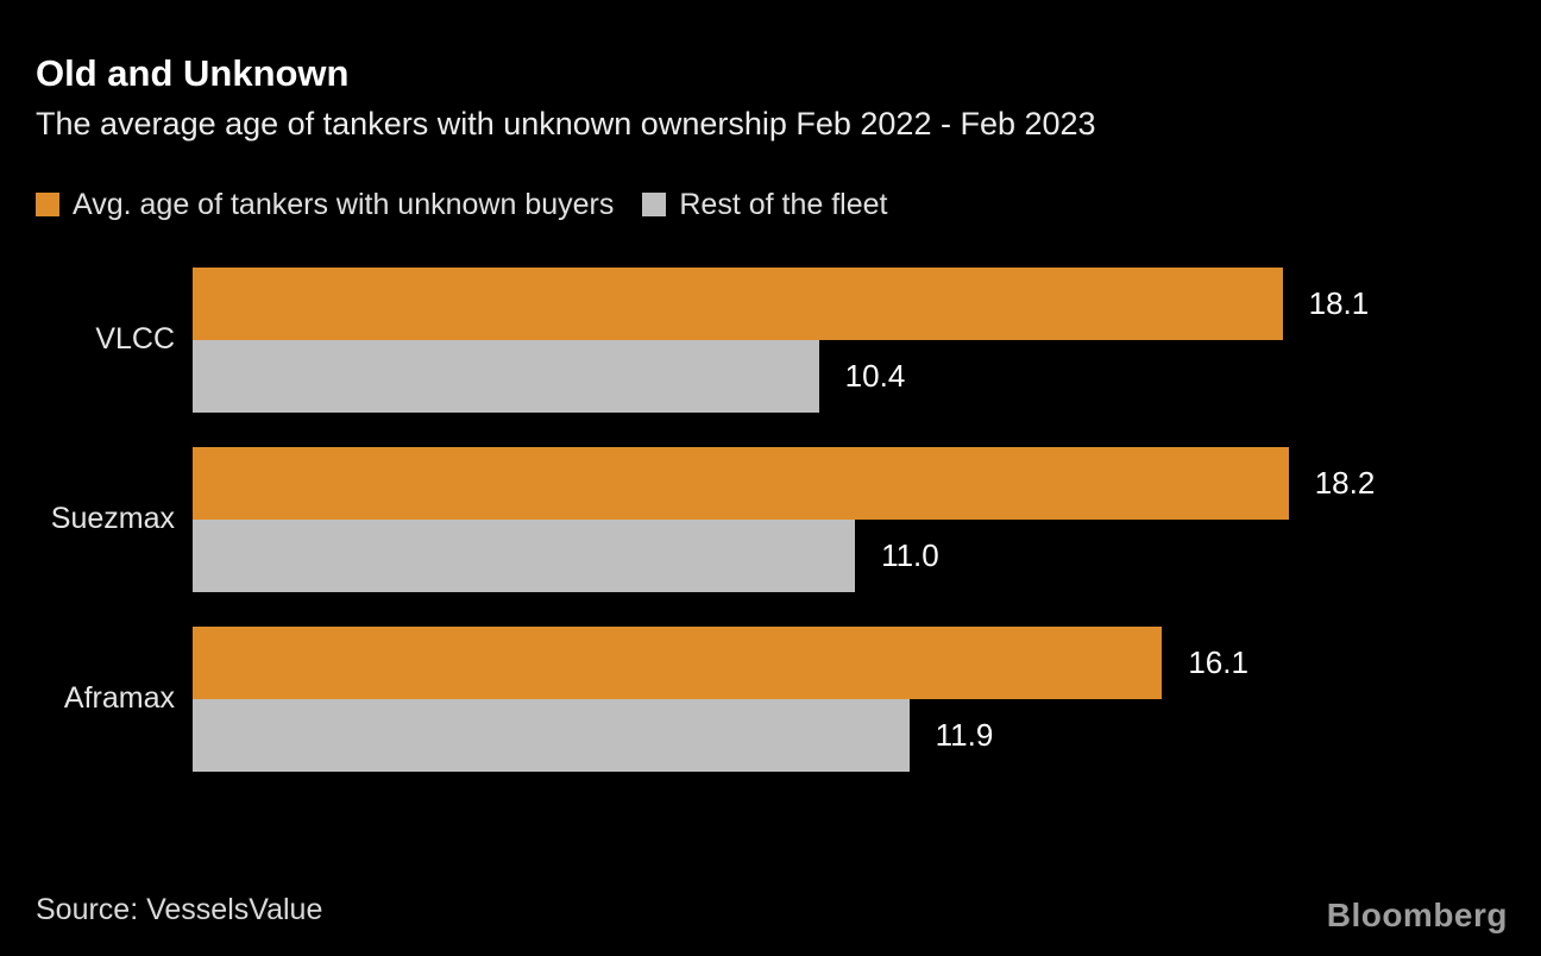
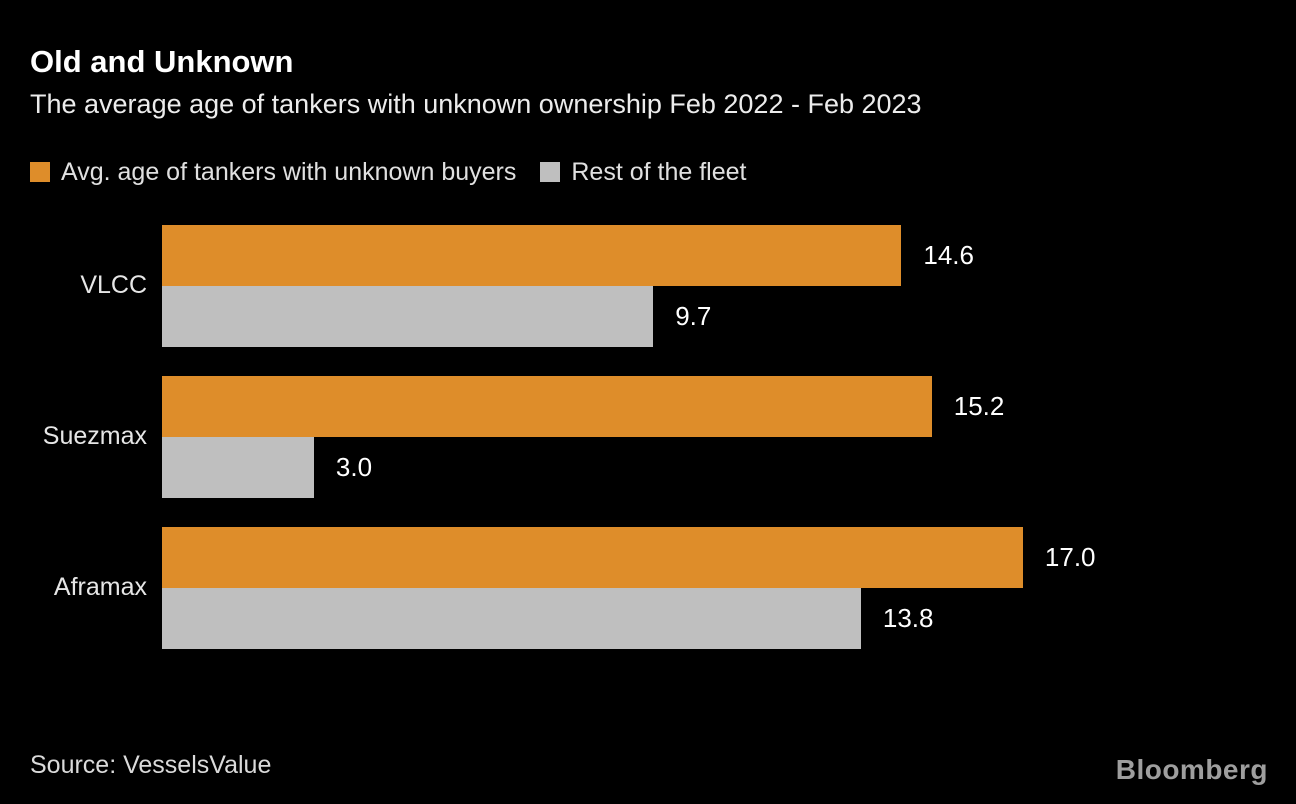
Avg. age of tankers with unknown buyers/VLCC: 18.1 -> 14.6
Rest of the fleet/VLCC: 10.4 -> 9.7
Avg. age of tankers with unknown buyers/Suezmax: 18.2 -> 15.2
Rest of the fleet/Suezmax: 11.0 -> 3.0
Avg. age of tankers with unknown buyers/Aframax: 16.1 -> 17.0
Rest of the fleet/Aframax: 11.9 -> 13.8
